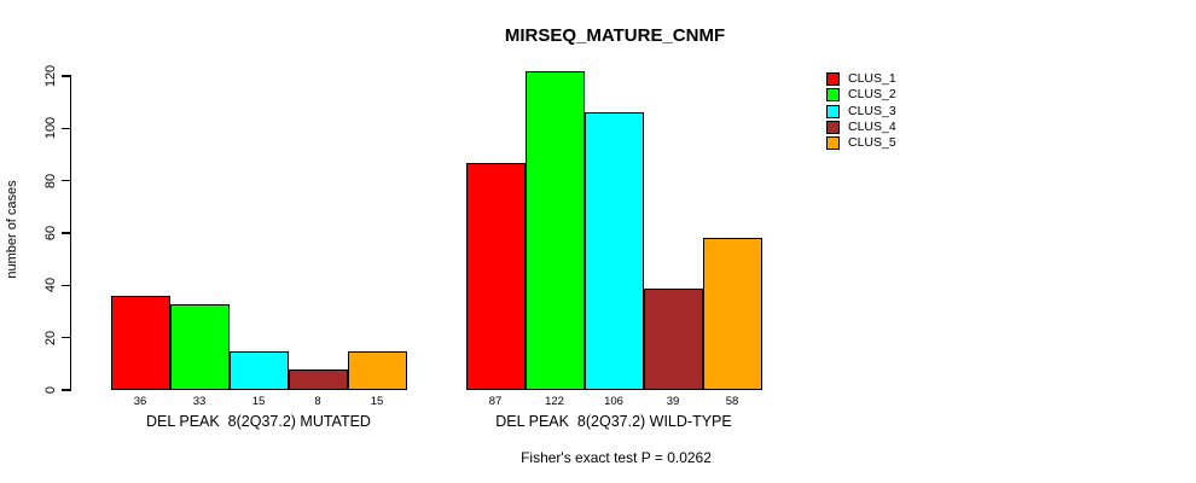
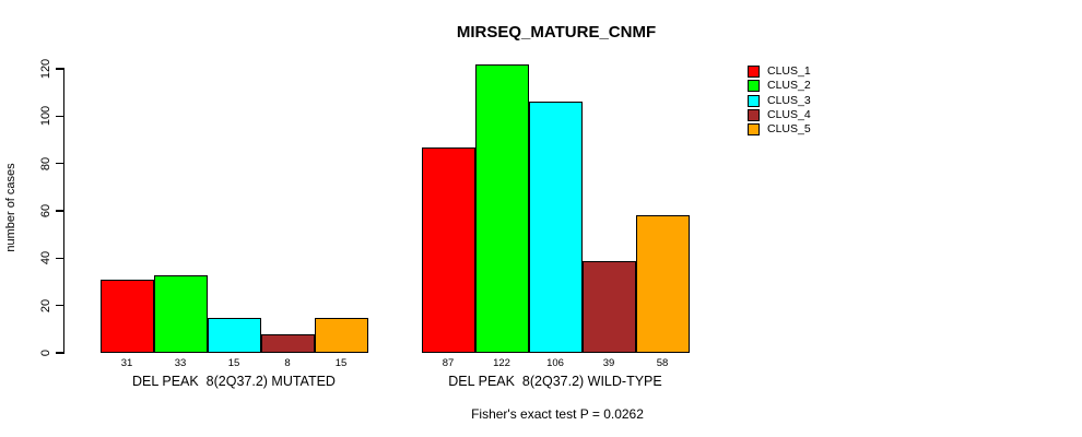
CLUS_1/DEL PEAK 8(2Q37.2) MUTATED: 36 -> 31
